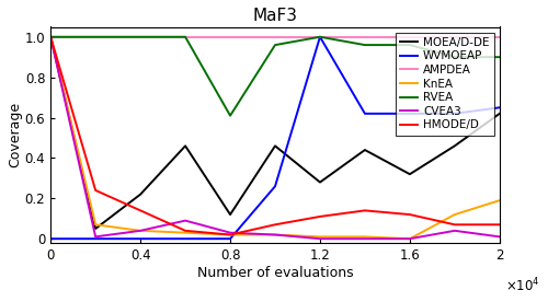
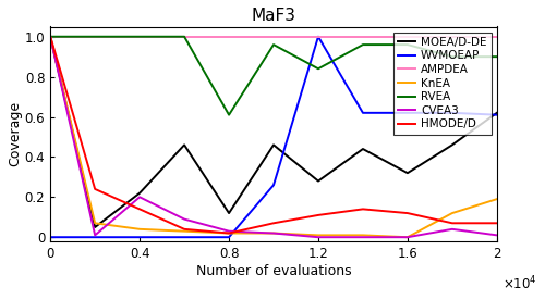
CVEA3/0.4: 0.04 -> 0.20
RVEA/1.2: 1.00 -> 0.84
WVMOEAP/2: 0.65 -> 0.61
